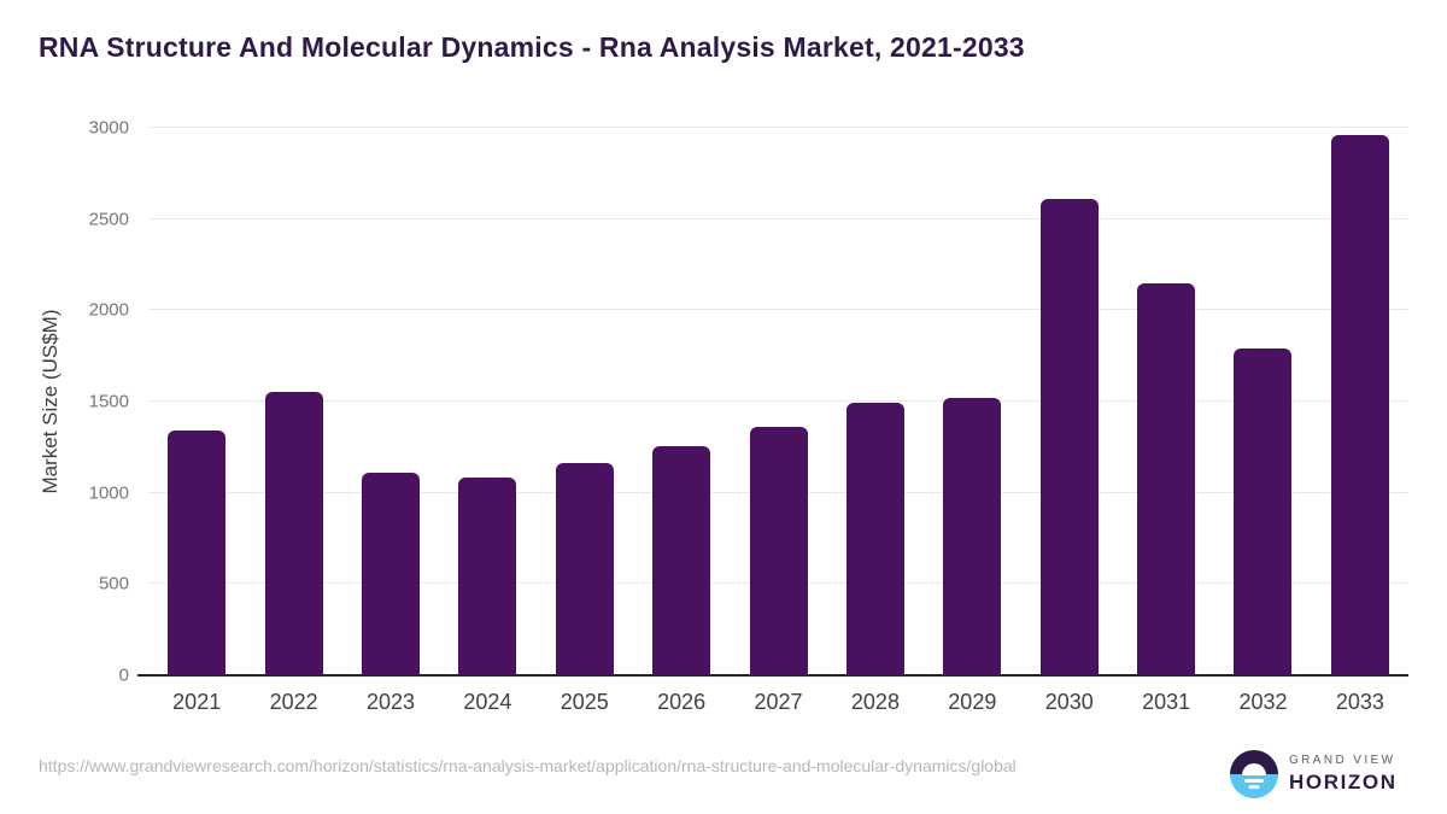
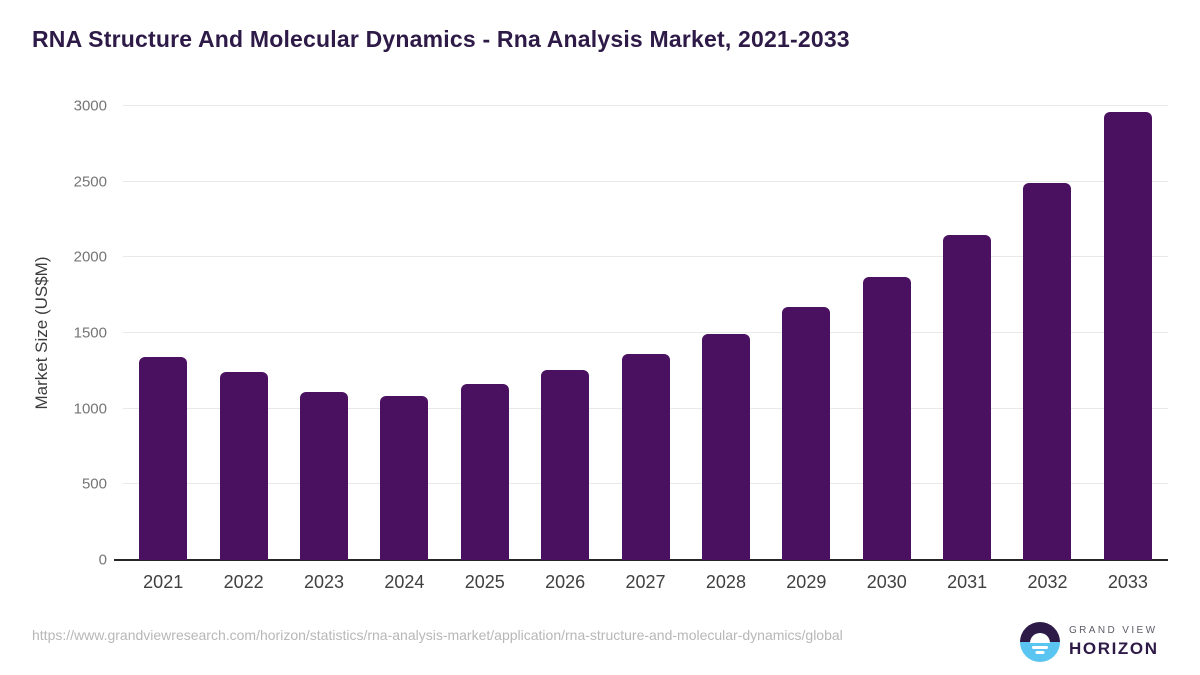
2022: 1550 -> 1240
2029: 1520 -> 1670
2030: 2610 -> 1870
2032: 1790 -> 2490
